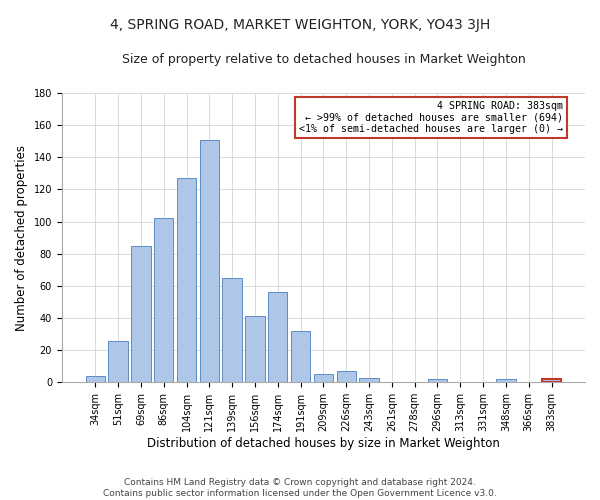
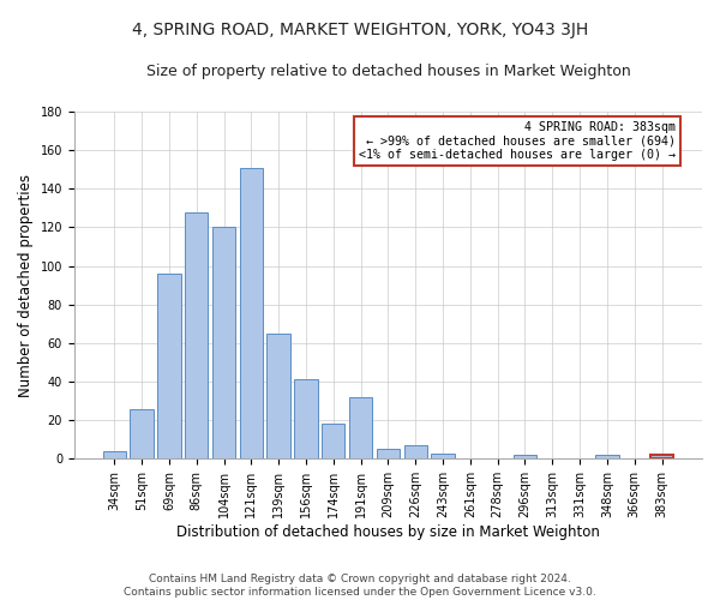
69sqm: 85 -> 96
86sqm: 102 -> 128
104sqm: 127 -> 120
174sqm: 56 -> 18
